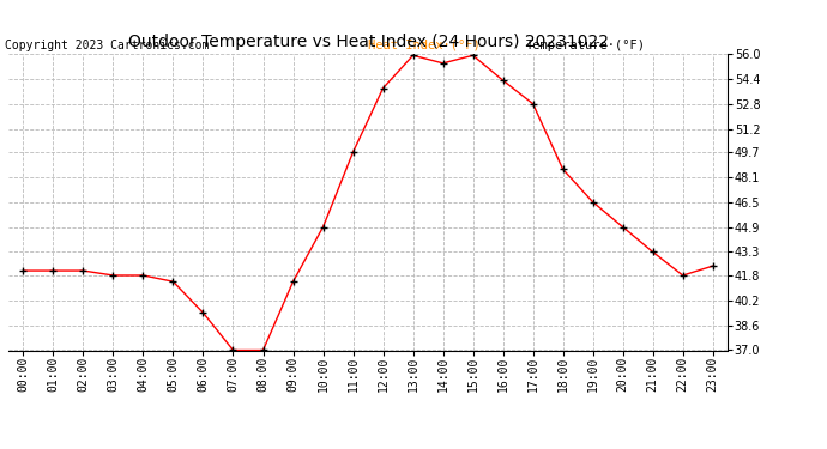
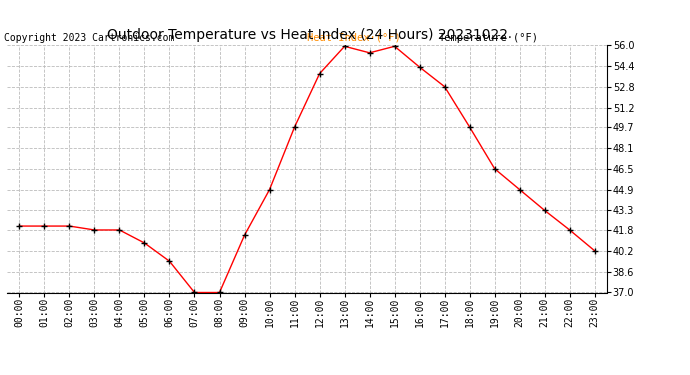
05:00: 41.4 -> 40.8
18:00: 48.6 -> 49.7
23:00: 42.4 -> 40.2
